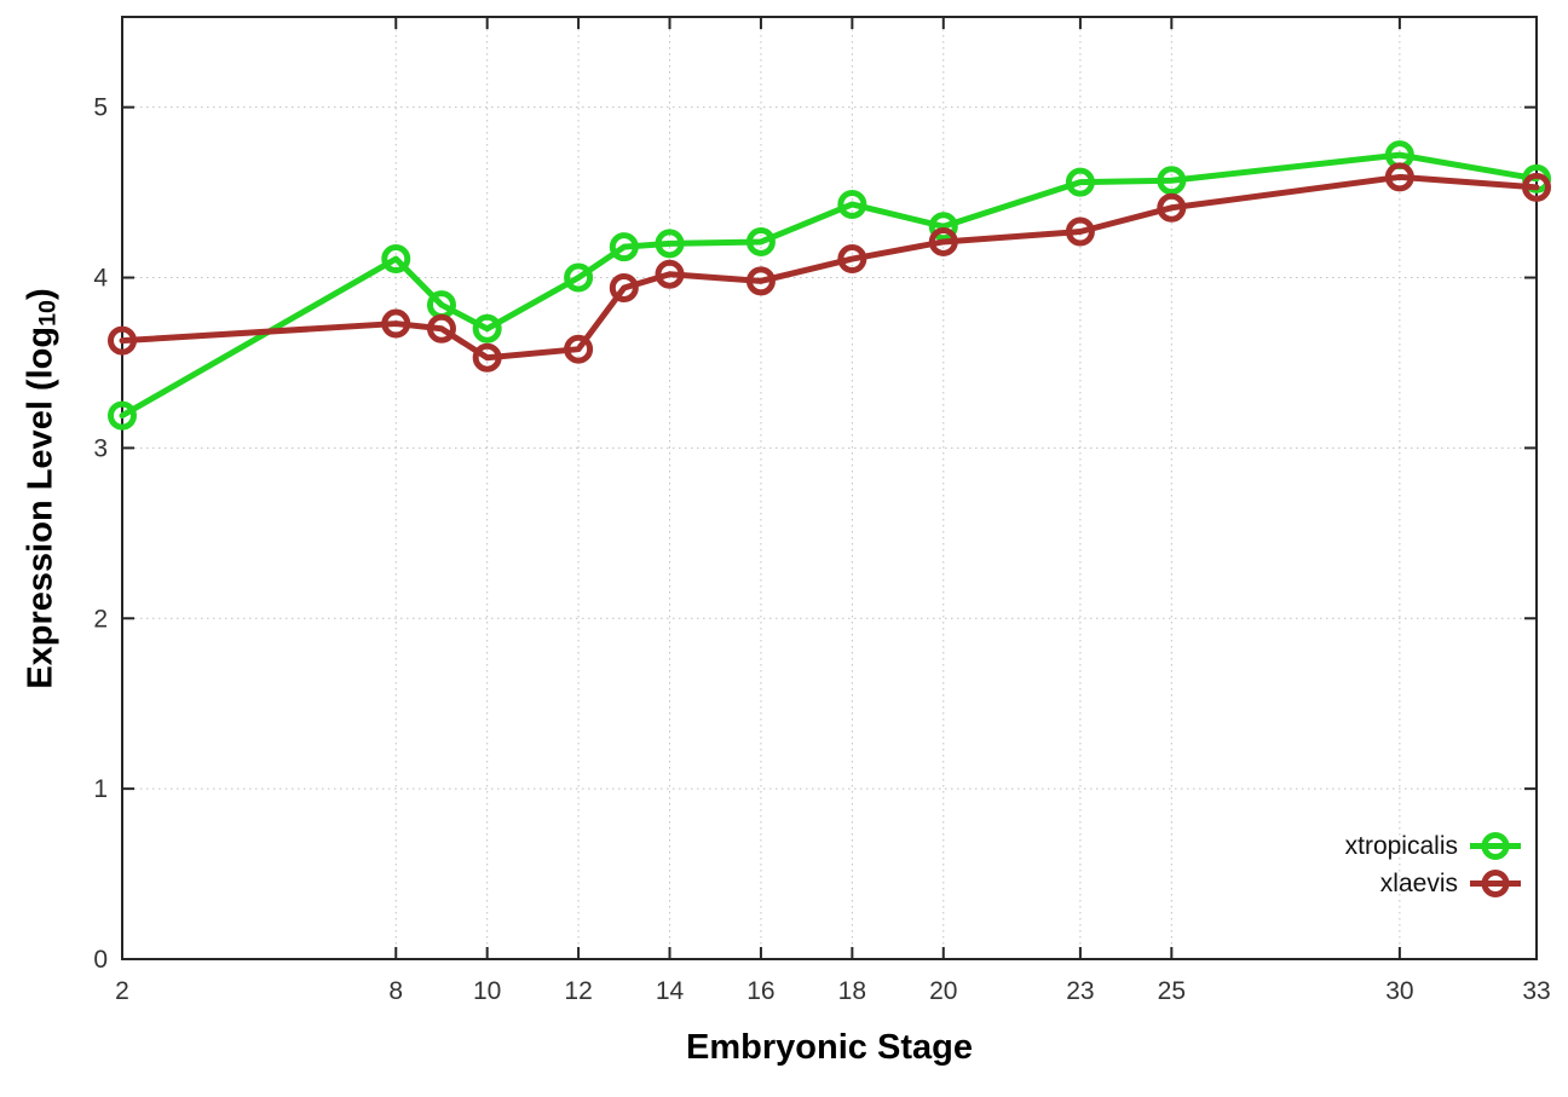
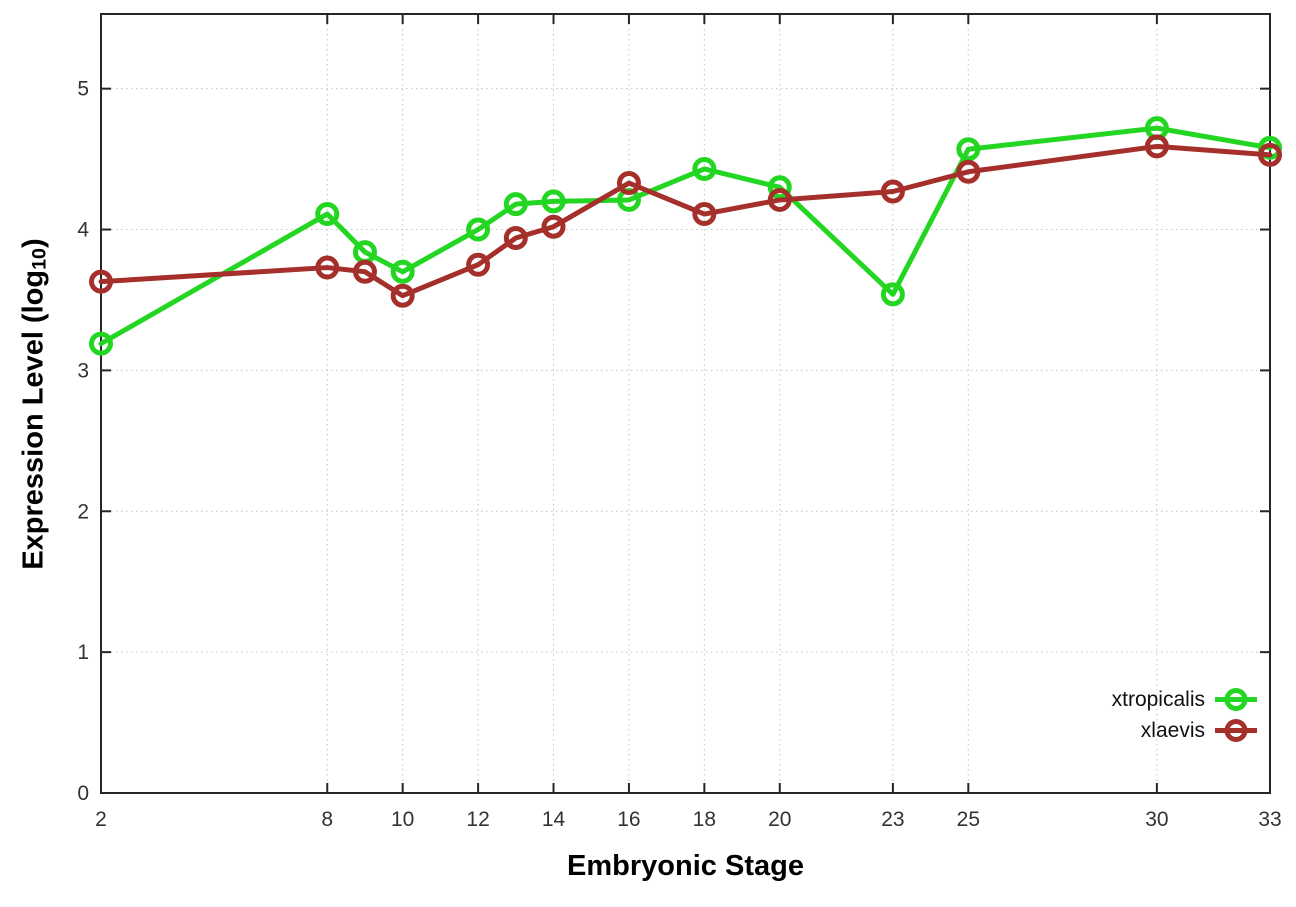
xlaevis/12: 3.58 -> 3.75
xlaevis/16: 3.98 -> 4.33
xtropicalis/23: 4.56 -> 3.54
